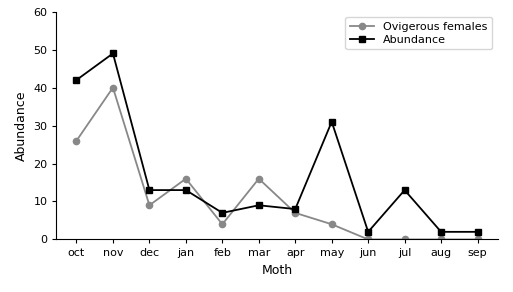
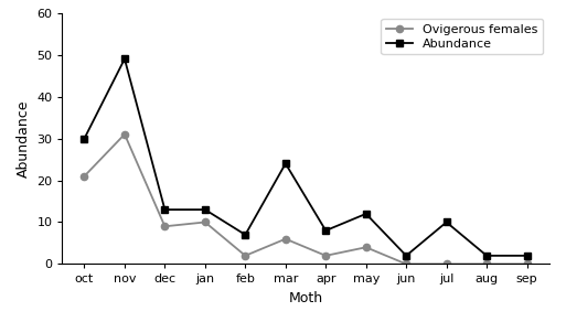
Abundance/oct: 42 -> 30
Ovigerous females/oct: 26 -> 21
Ovigerous females/nov: 40 -> 31
Ovigerous females/jan: 16 -> 10
Ovigerous females/feb: 4 -> 2
Abundance/mar: 9 -> 24
Ovigerous females/mar: 16 -> 6
Ovigerous females/apr: 7 -> 2
Abundance/may: 31 -> 12
Abundance/jul: 13 -> 10
